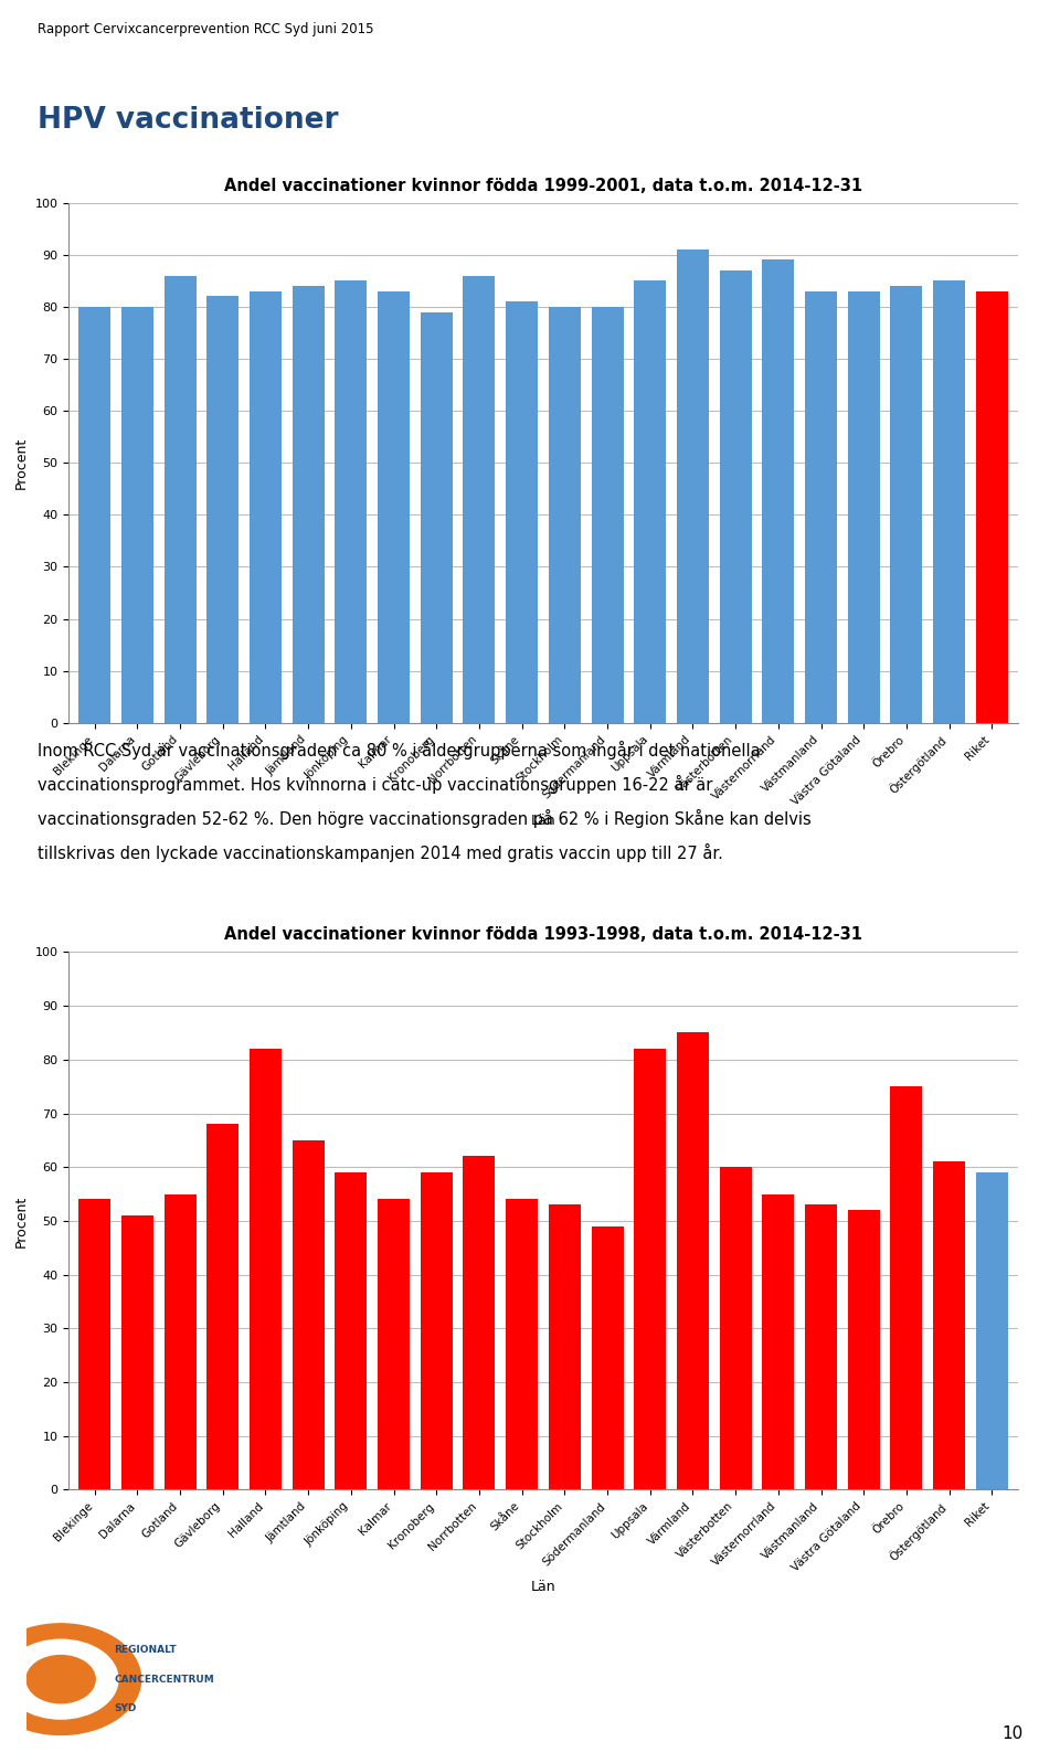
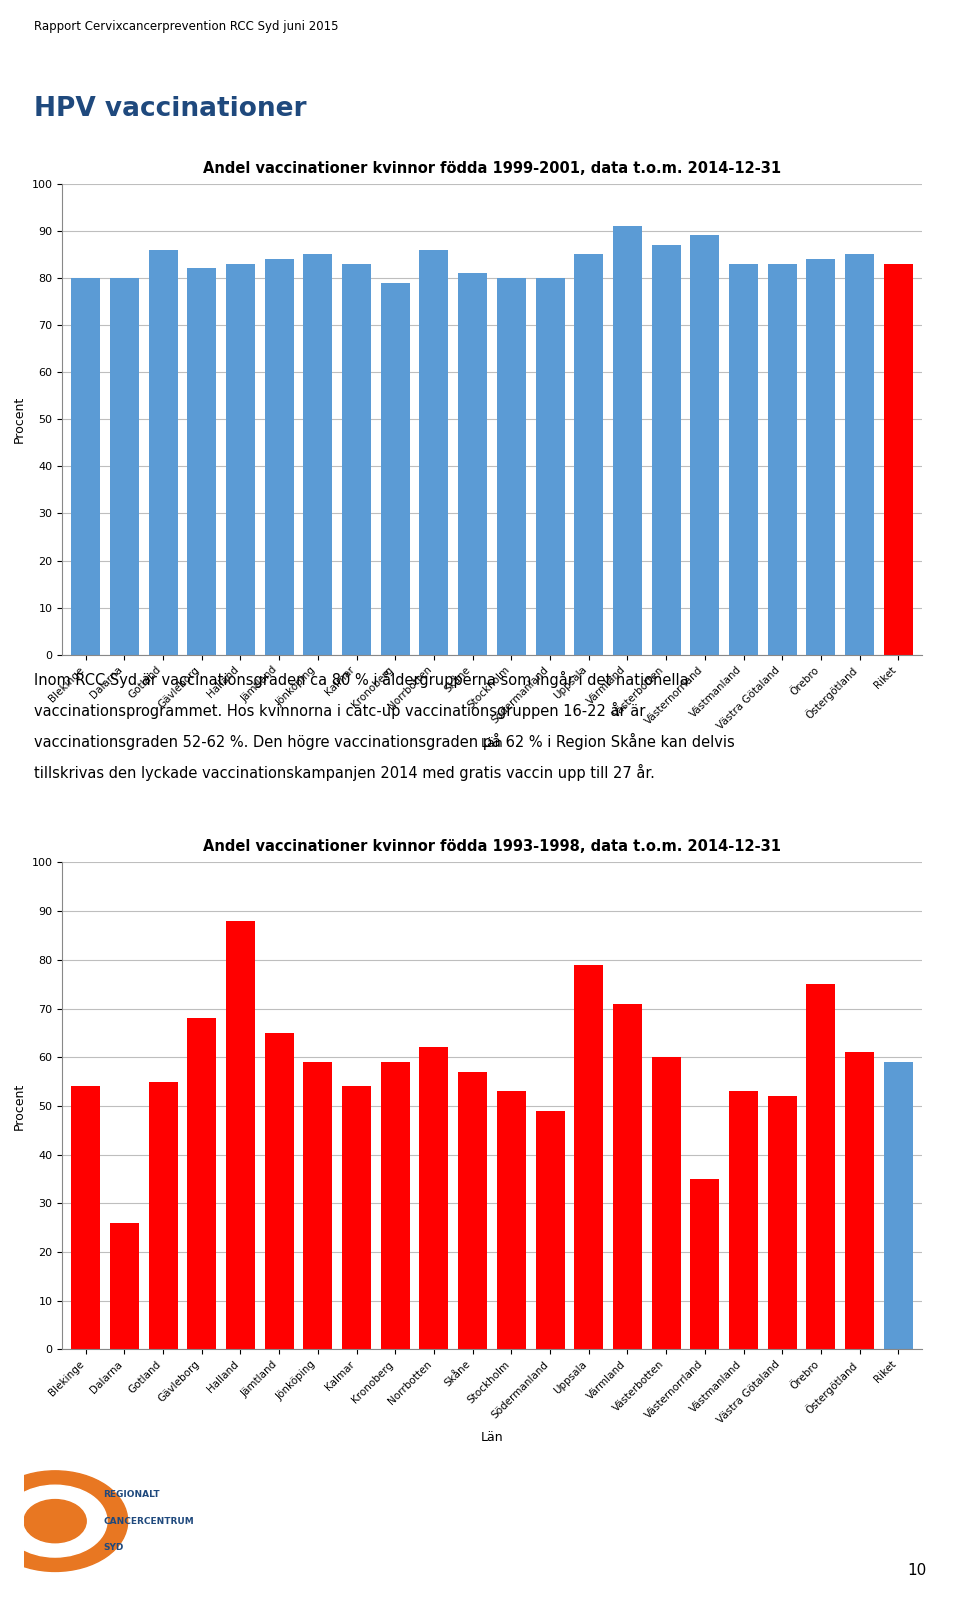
Dalarna: 51 -> 26
Halland: 82 -> 88
Skåne: 54 -> 57
Uppsala: 82 -> 79
Värmland: 85 -> 71
Västernorrland: 55 -> 35
